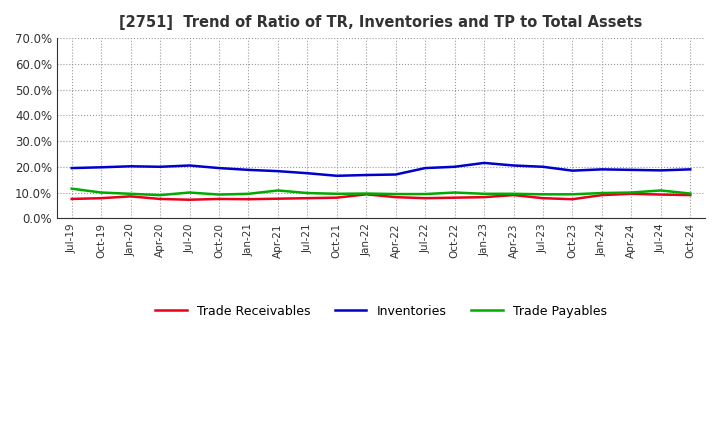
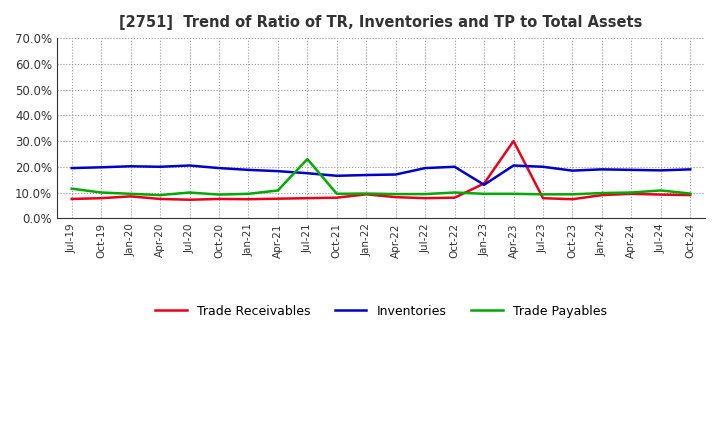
Trade Payables/Jul-21: 9.8% -> 23.0%
Trade Receivables/Jan-23: 8.2% -> 13.5%
Inventories/Jan-23: 21.5% -> 13.0%
Trade Receivables/Apr-23: 9.0% -> 30.0%
